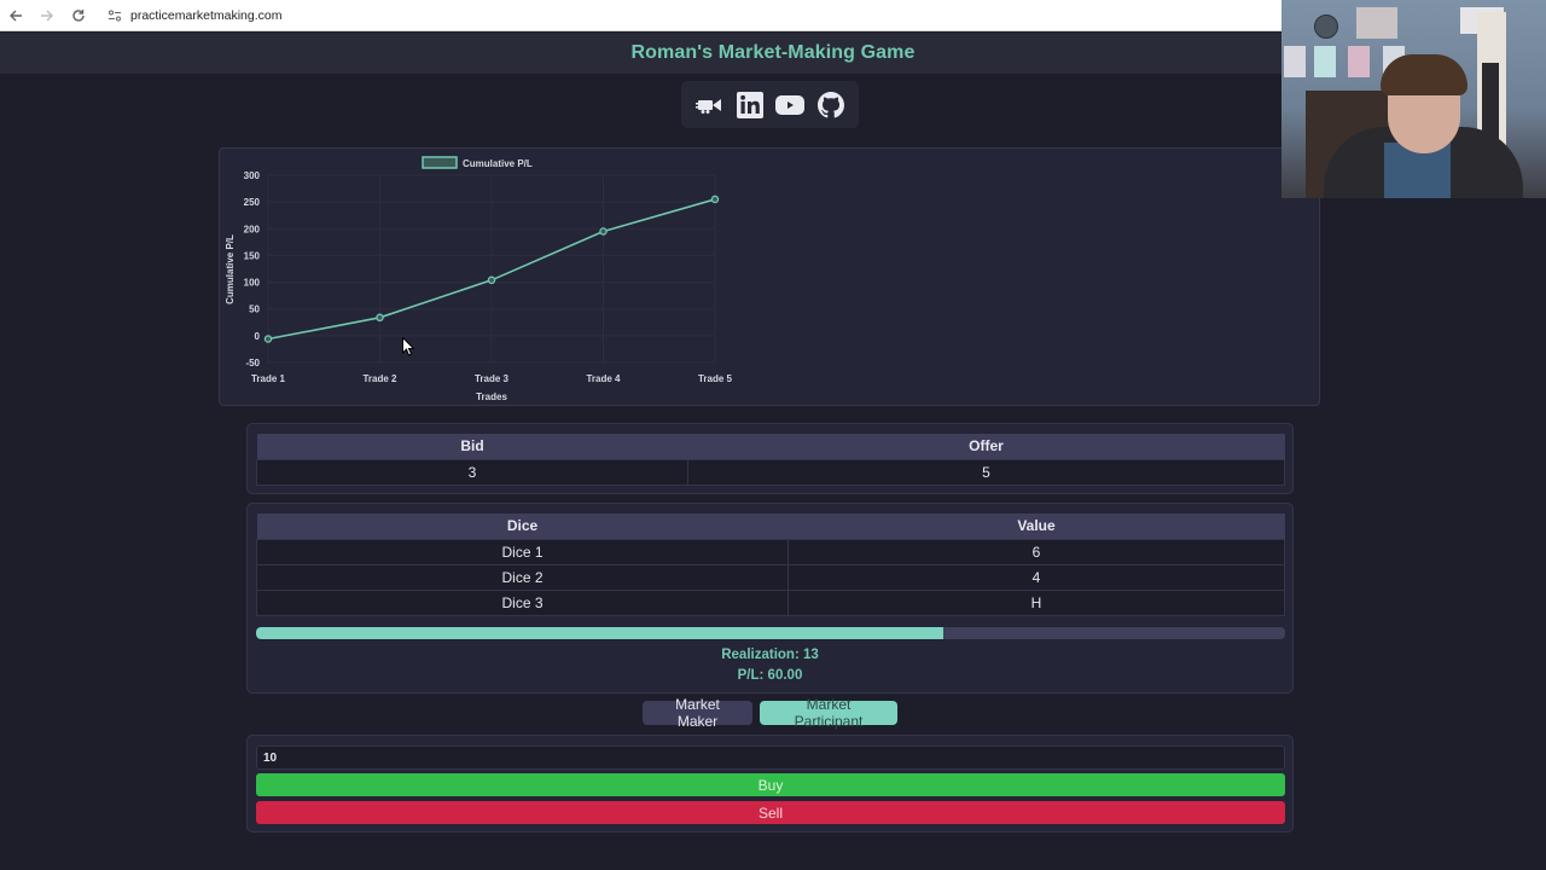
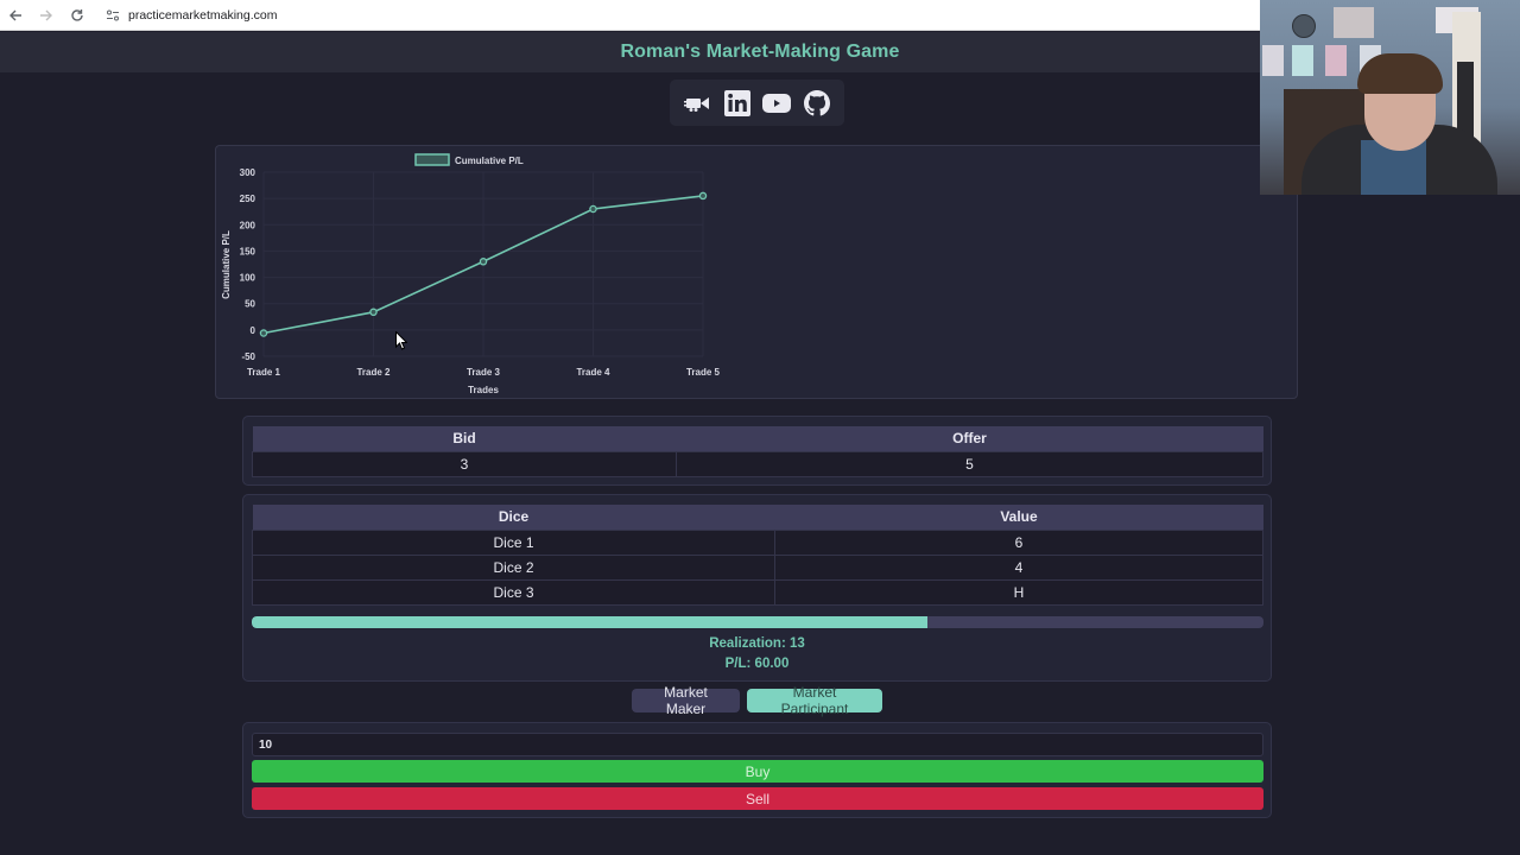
Trade 3: 100 -> 130
Trade 4: 200 -> 230
